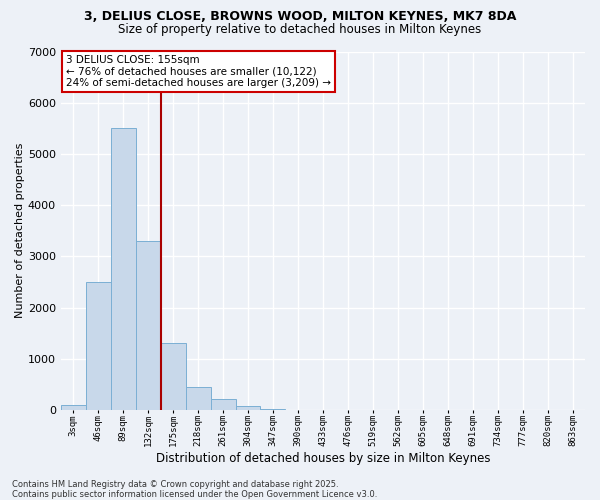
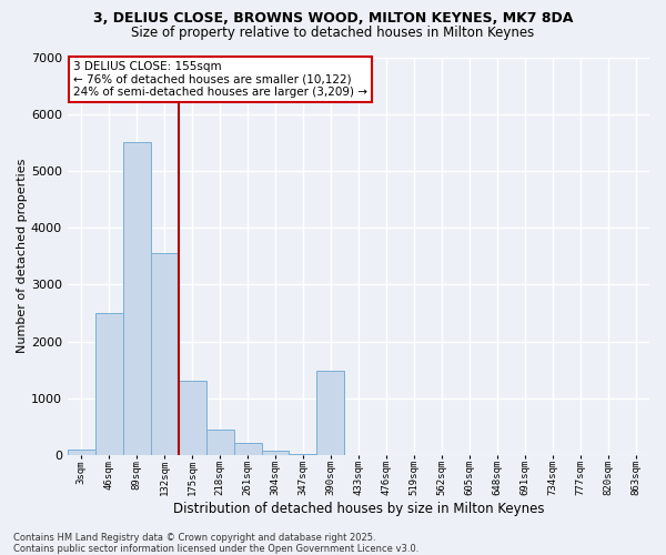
132sqm: 3300 -> 3560
390sqm: 0 -> 1480
